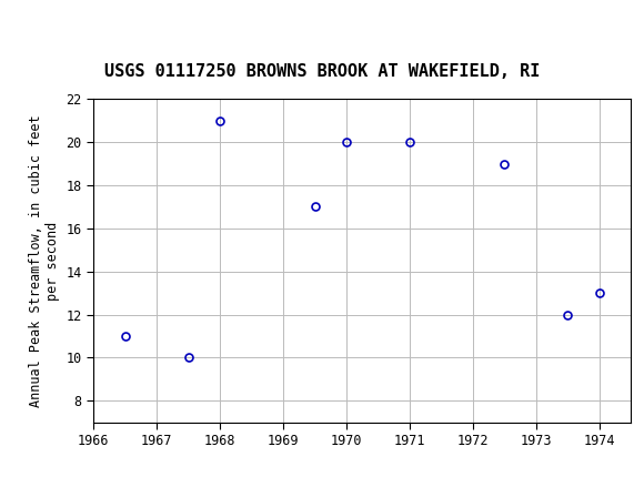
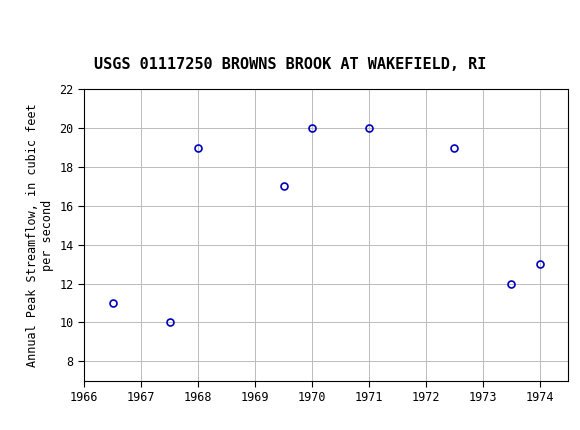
1968: 21 -> 19
